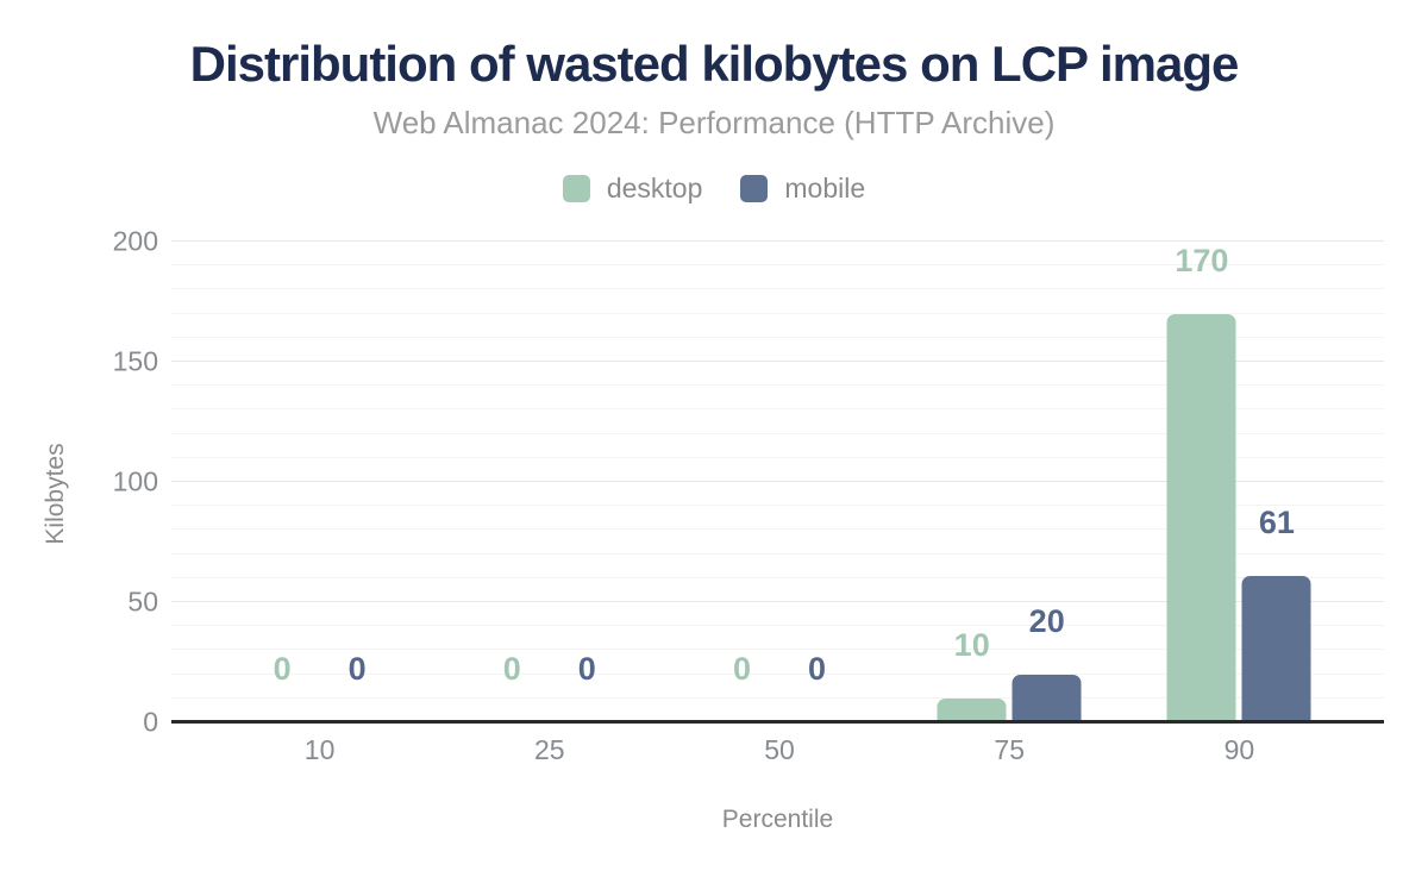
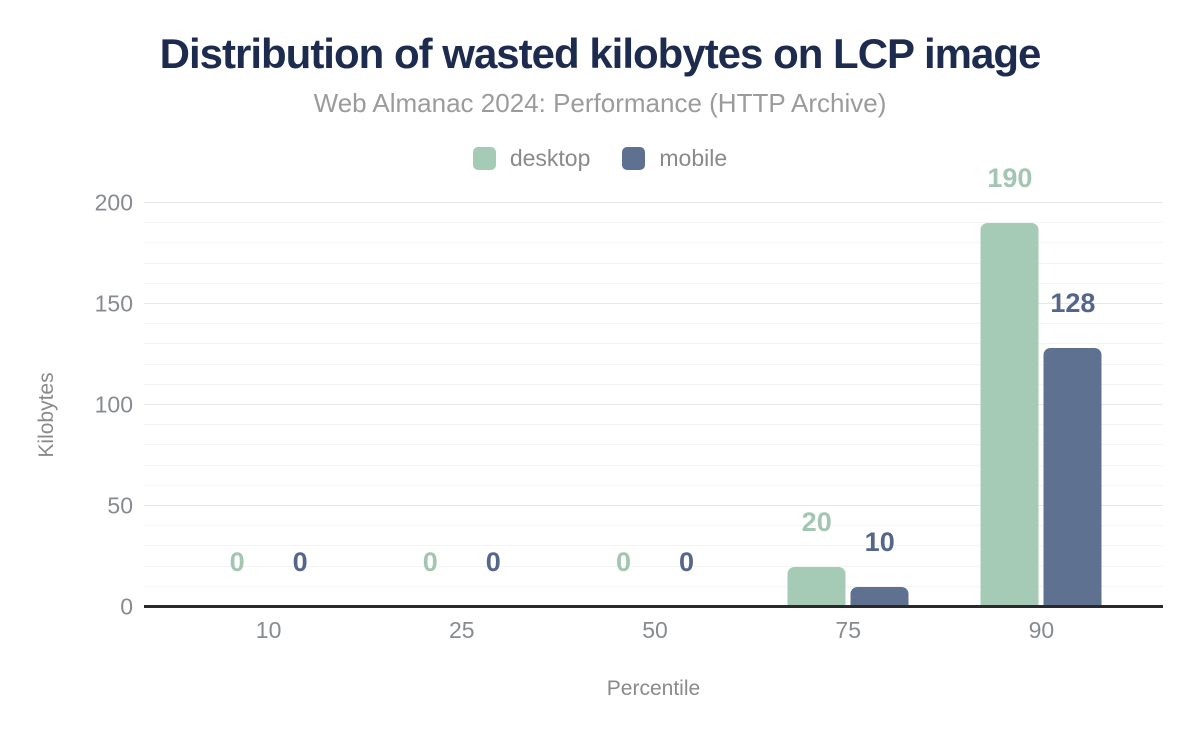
desktop/75: 10 -> 20
mobile/75: 20 -> 10
desktop/90: 170 -> 190
mobile/90: 61 -> 128
